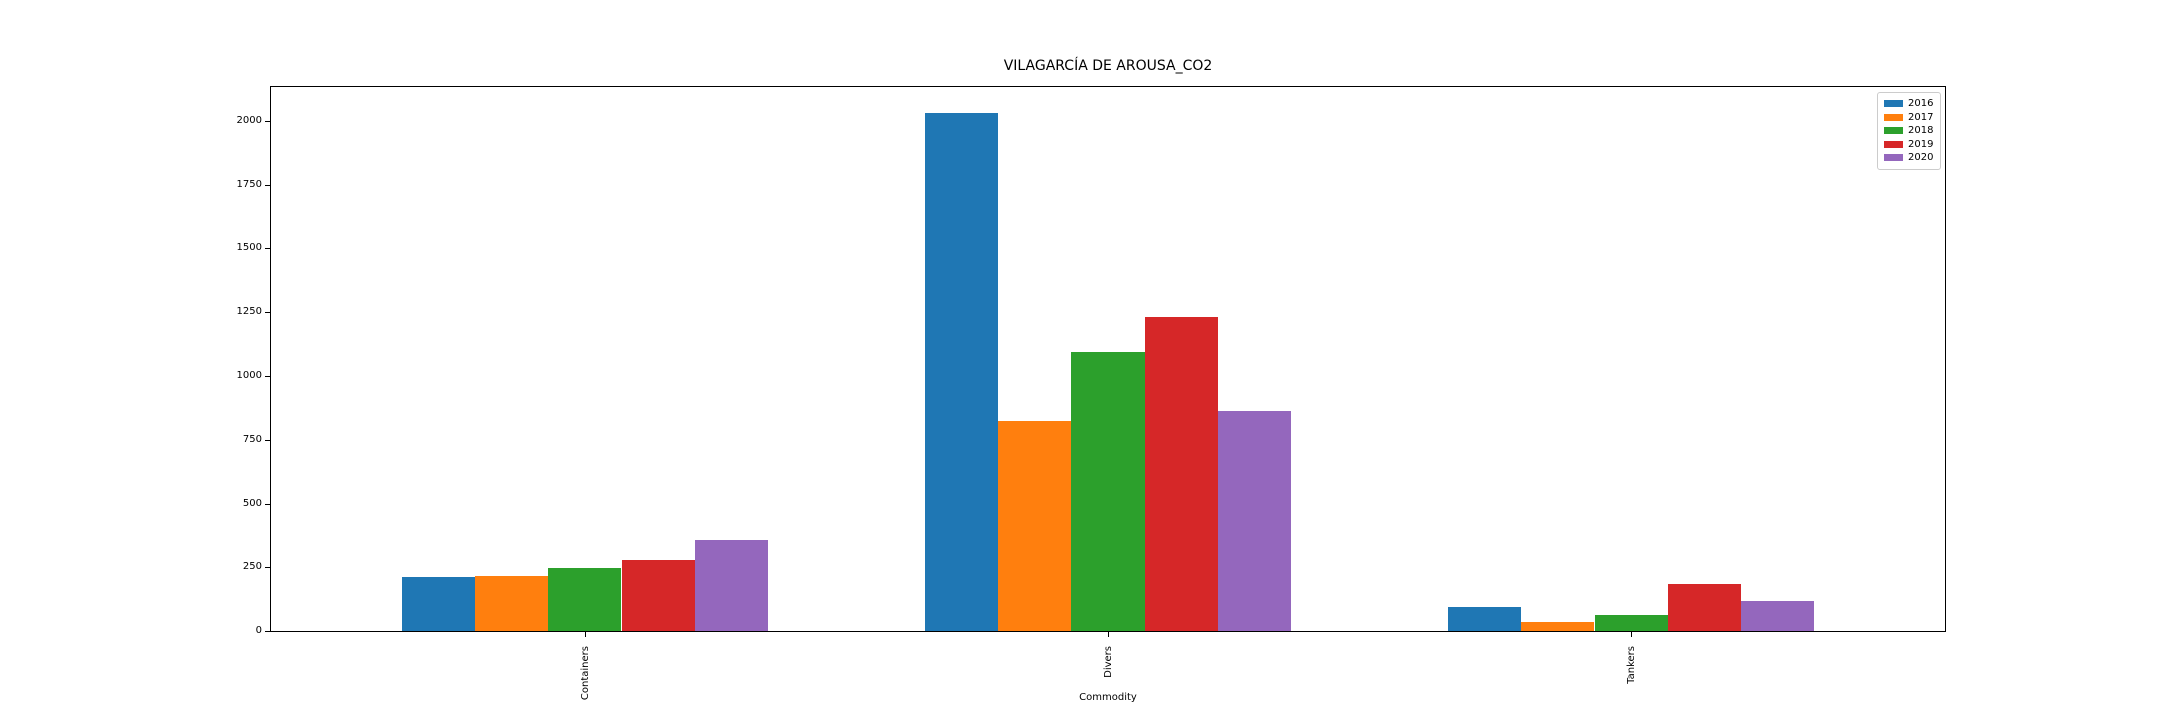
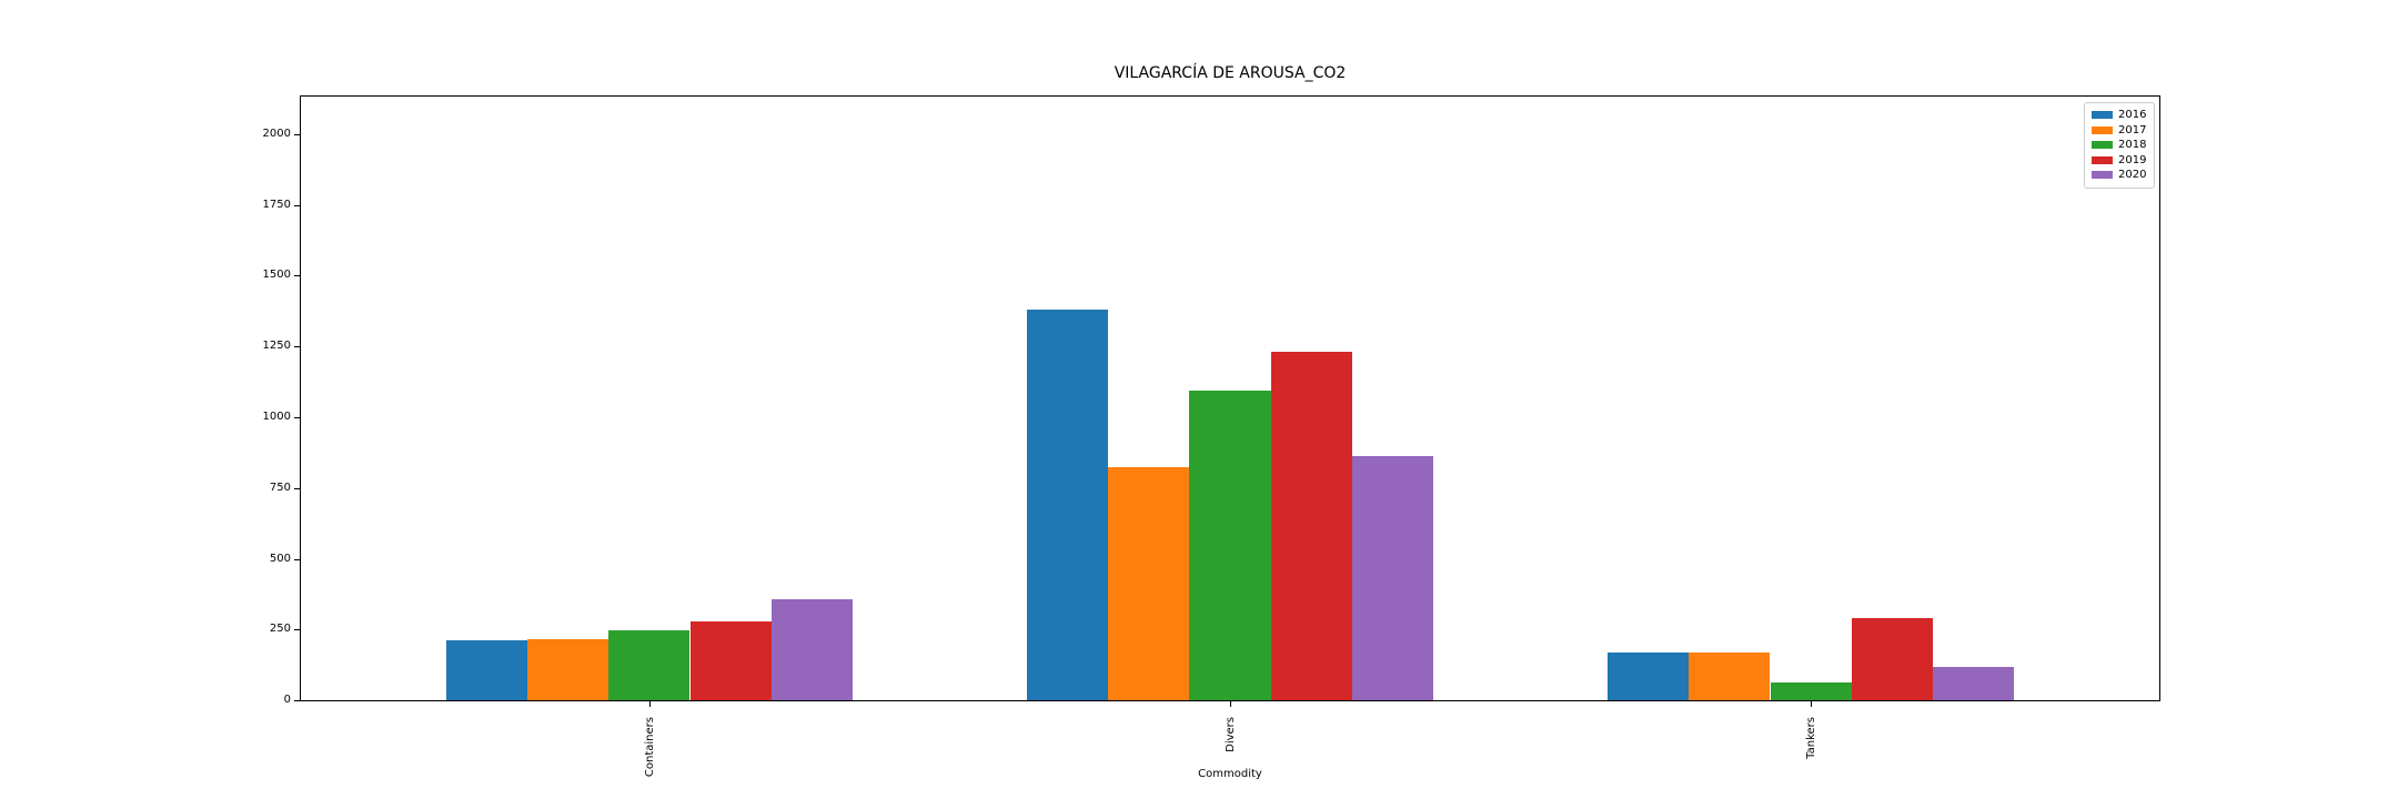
2016/Divers: 2030 -> 1380
2016/Tankers: 100 -> 170
2017/Tankers: 40 -> 170
2019/Tankers: 180 -> 290
